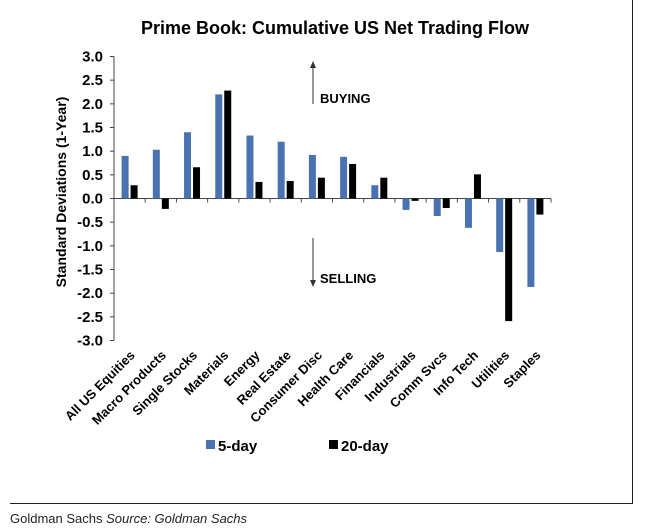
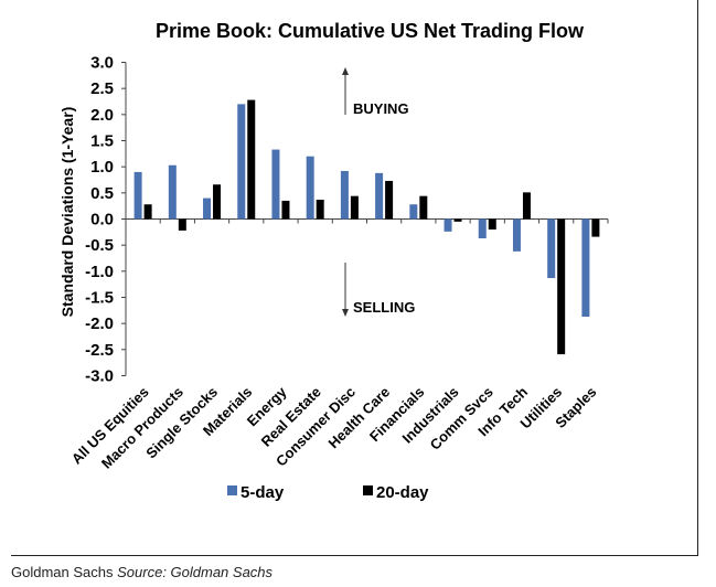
5-day/Single Stocks: 1.4 -> 0.4
